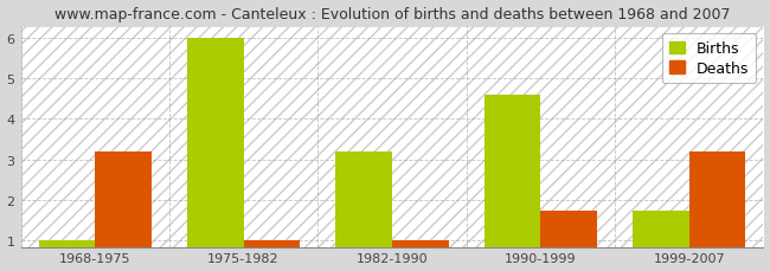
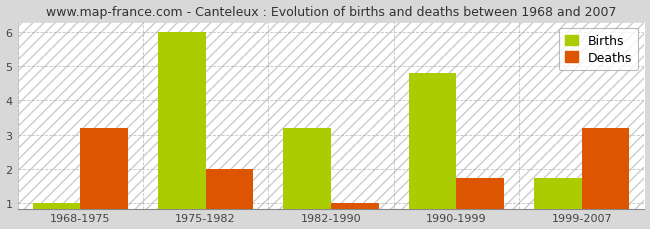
Deaths/1975-1982: 1.00 -> 2.00
Births/1990-1999: 4.60 -> 4.80
